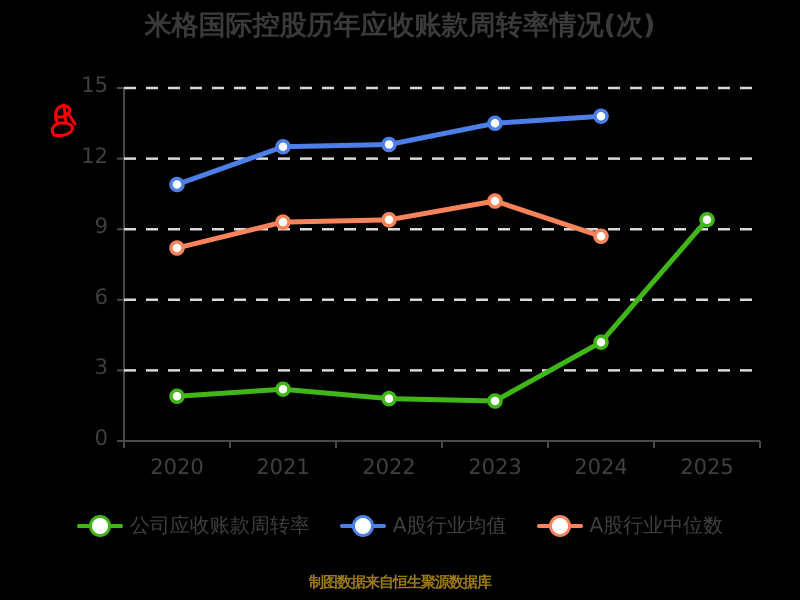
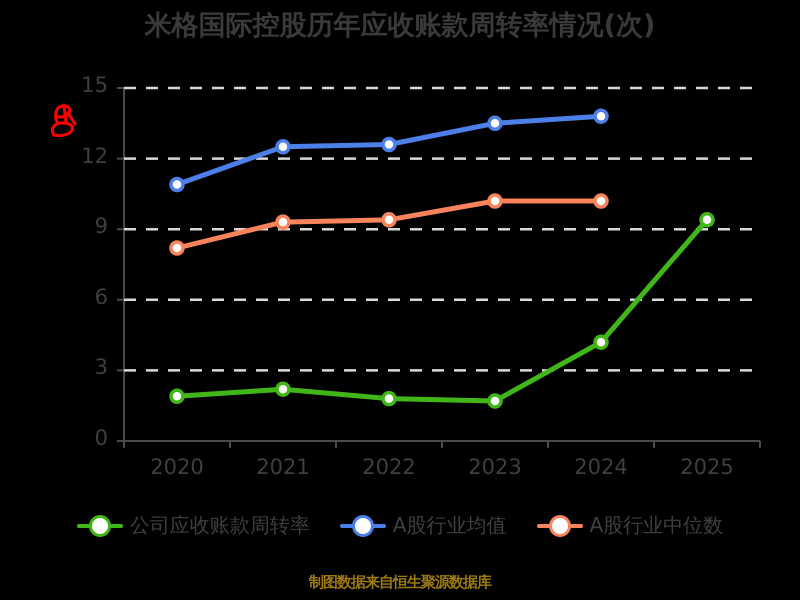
A股行业中位数/2024: 8.7 -> 10.2
